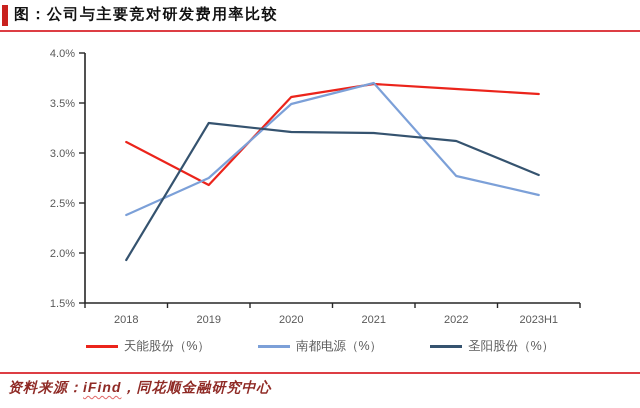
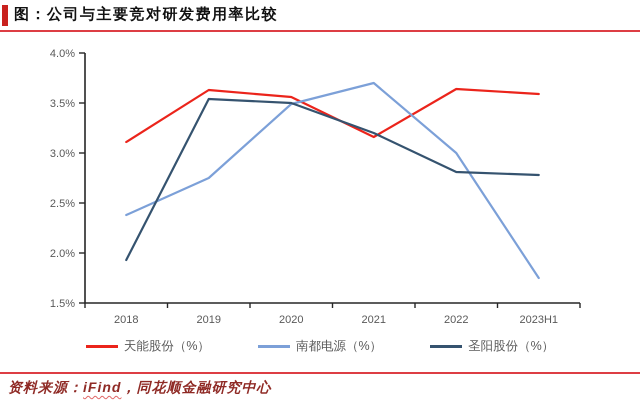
天能股份（%）/2019: 2.68% -> 3.63%
圣阳股份（%）/2019: 3.30% -> 3.54%
圣阳股份（%）/2020: 3.21% -> 3.50%
天能股份（%）/2021: 3.69% -> 3.16%
南都电源（%）/2022: 2.77% -> 3.00%
圣阳股份（%）/2022: 3.12% -> 2.81%
南都电源（%）/2023H1: 2.58% -> 1.75%
